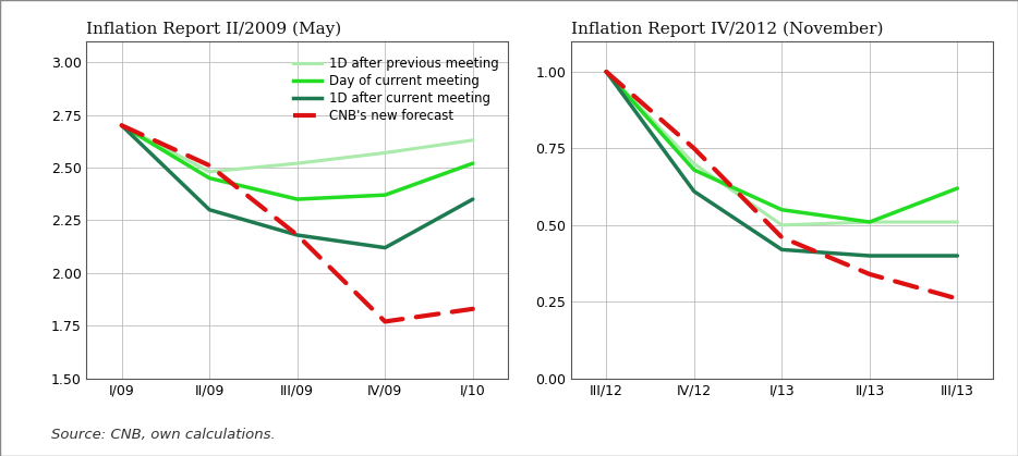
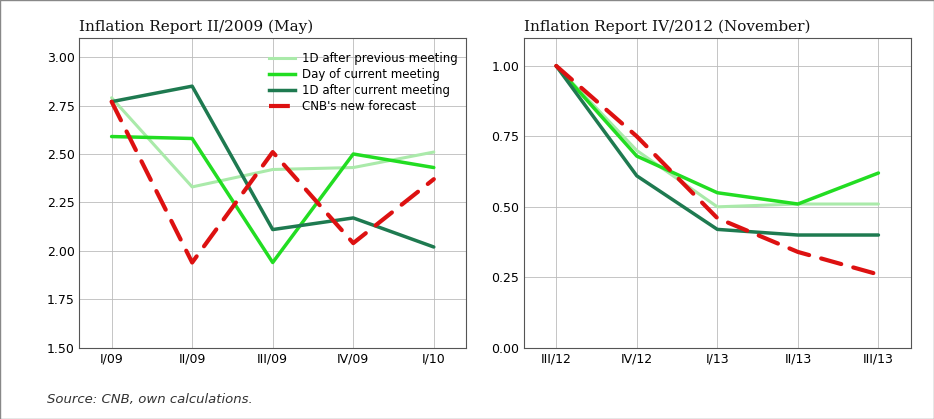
Inflation Report II/2009 (May)/1D after previous meeting/I/09: 2.70 -> 2.79
Inflation Report II/2009 (May)/Day of current meeting/I/09: 2.70 -> 2.59
Inflation Report II/2009 (May)/1D after current meeting/I/09: 2.70 -> 2.77
Inflation Report II/2009 (May)/CNB's new forecast/I/09: 2.70 -> 2.77
Inflation Report II/2009 (May)/1D after previous meeting/II/09: 2.48 -> 2.33
Inflation Report II/2009 (May)/Day of current meeting/II/09: 2.45 -> 2.58
Inflation Report II/2009 (May)/1D after current meeting/II/09: 2.30 -> 2.85
Inflation Report II/2009 (May)/CNB's new forecast/II/09: 2.51 -> 1.94
Inflation Report II/2009 (May)/1D after previous meeting/III/09: 2.52 -> 2.42
Inflation Report II/2009 (May)/Day of current meeting/III/09: 2.35 -> 1.94
Inflation Report II/2009 (May)/1D after current meeting/III/09: 2.18 -> 2.11
Inflation Report II/2009 (May)/CNB's new forecast/III/09: 2.18 -> 2.51
Inflation Report II/2009 (May)/1D after previous meeting/IV/09: 2.57 -> 2.43
Inflation Report II/2009 (May)/Day of current meeting/IV/09: 2.37 -> 2.50
Inflation Report II/2009 (May)/1D after current meeting/IV/09: 2.12 -> 2.17
Inflation Report II/2009 (May)/CNB's new forecast/IV/09: 1.77 -> 2.04
Inflation Report II/2009 (May)/1D after previous meeting/I/10: 2.63 -> 2.51
Inflation Report II/2009 (May)/Day of current meeting/I/10: 2.52 -> 2.43
Inflation Report II/2009 (May)/1D after current meeting/I/10: 2.35 -> 2.02
Inflation Report II/2009 (May)/CNB's new forecast/I/10: 1.83 -> 2.37
